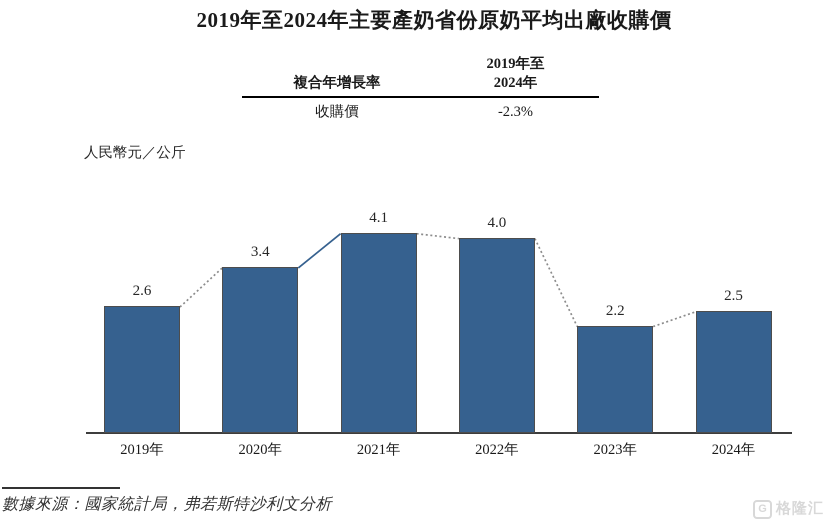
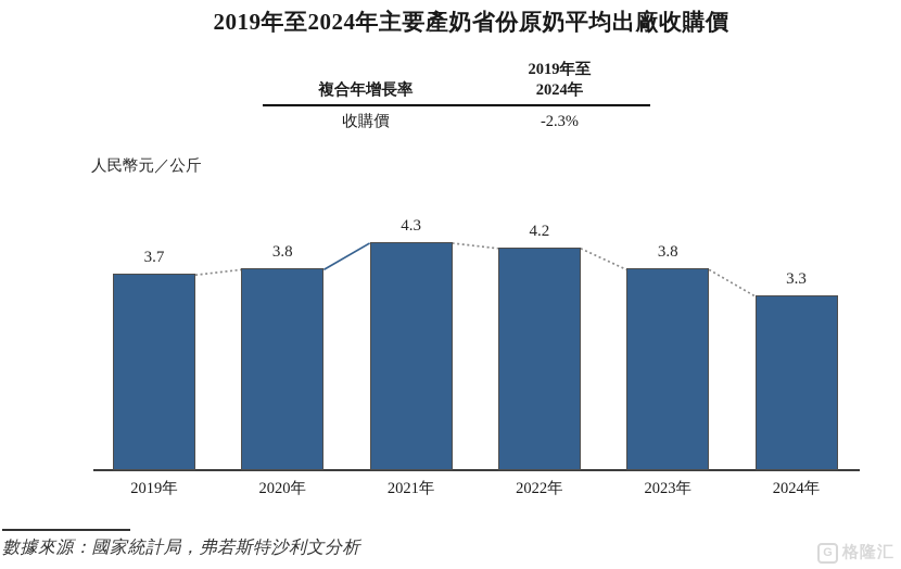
2019年: 2.6 -> 3.7
2020年: 3.4 -> 3.8
2021年: 4.1 -> 4.3
2022年: 4.0 -> 4.2
2023年: 2.2 -> 3.8
2024年: 2.5 -> 3.3
